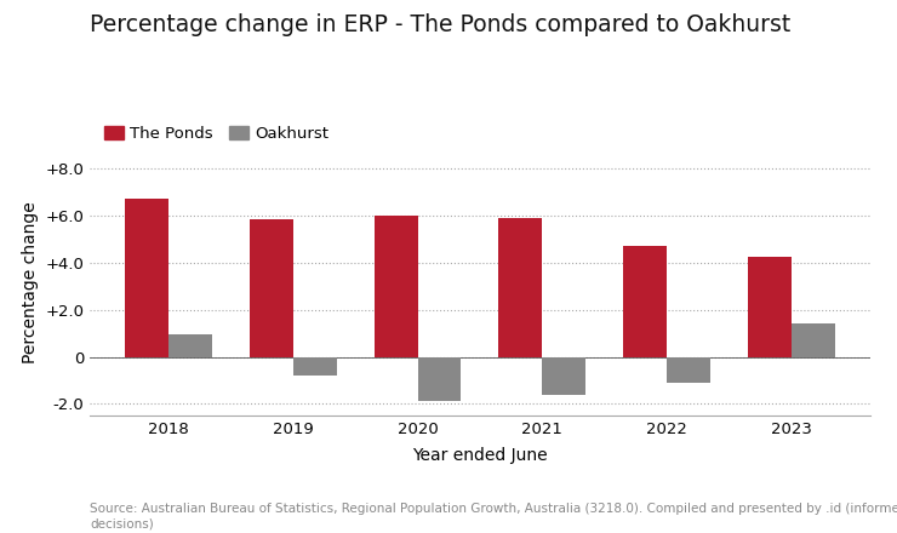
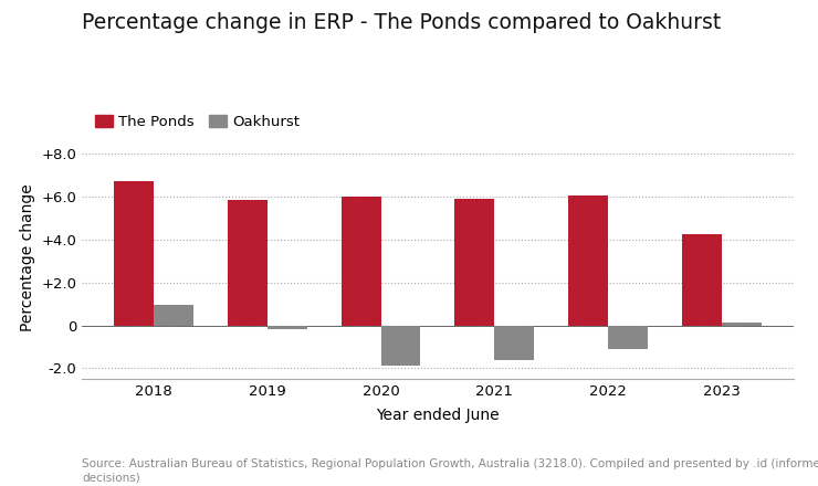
Oakhurst/2019: -0.8 -> -0.2
The Ponds/2022: 4.7 -> 6.0
Oakhurst/2023: 1.4 -> 0.1
